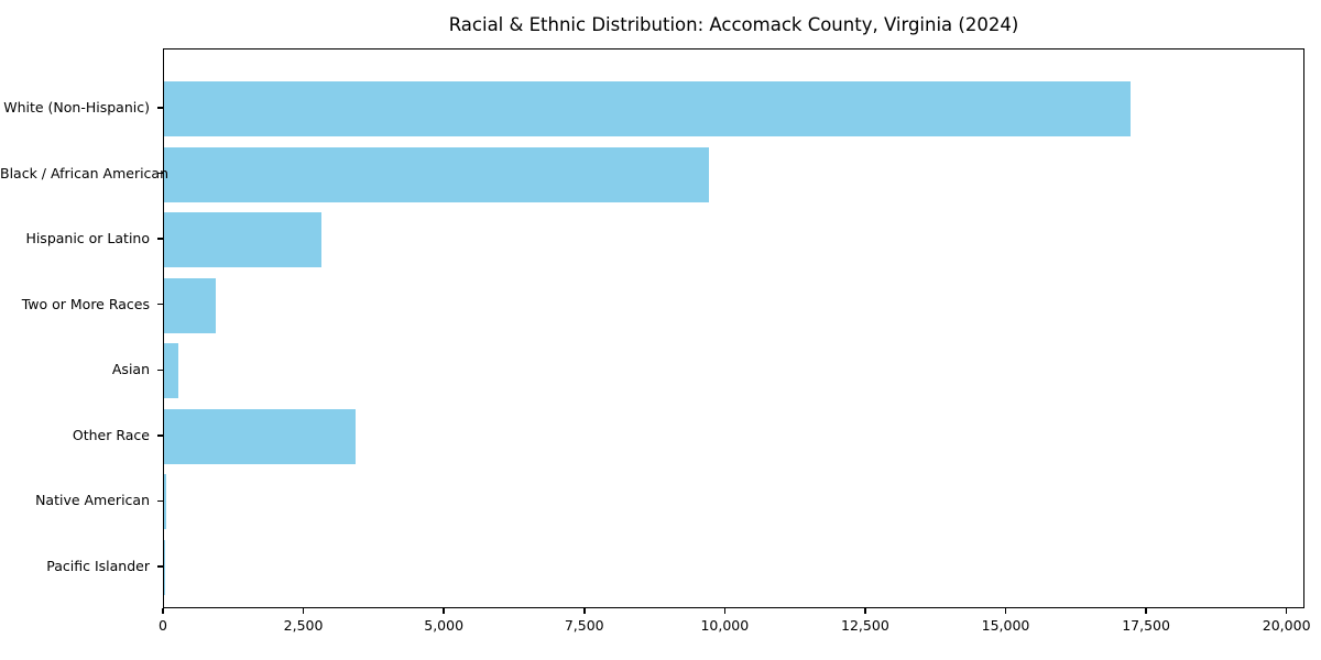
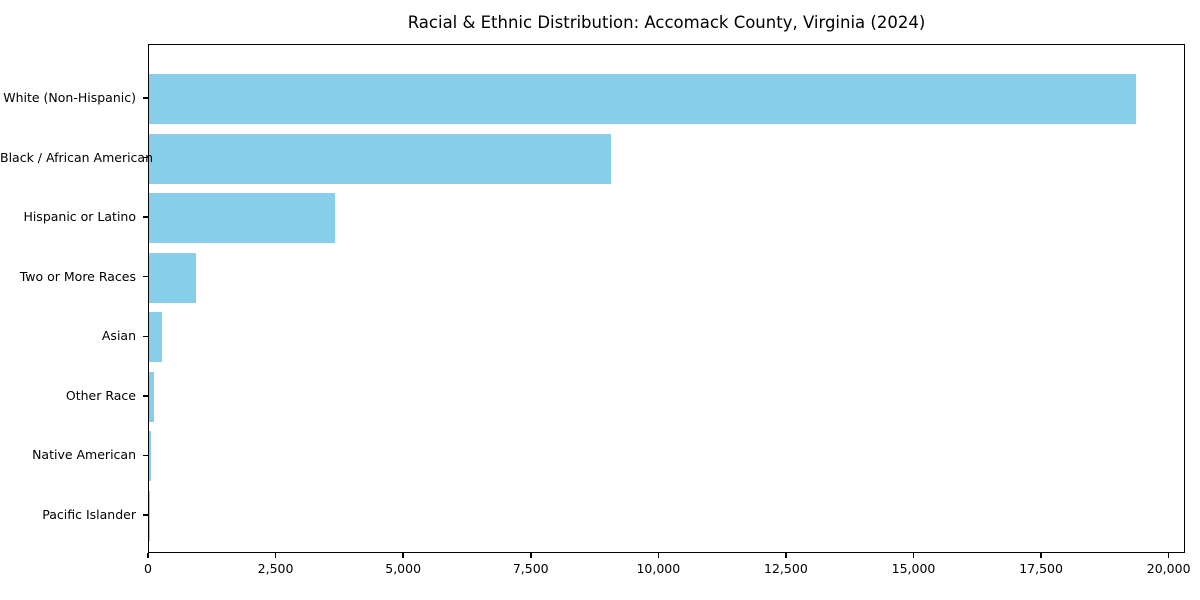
White (Non-Hispanic): 17200 -> 19400
Black / African American: 9700 -> 9000
Hispanic or Latino: 2800 -> 3600
Other Race: 3400 -> 100
